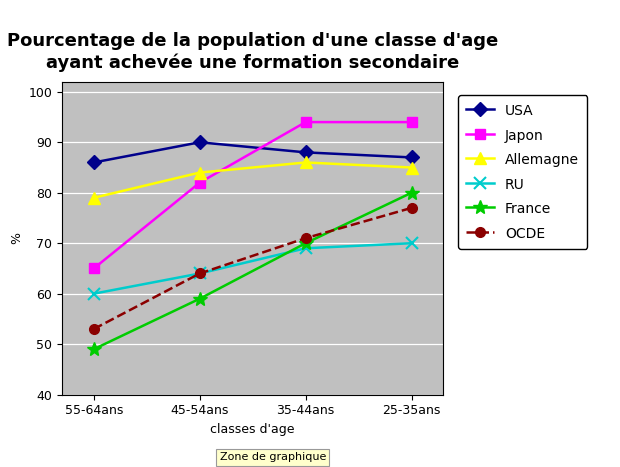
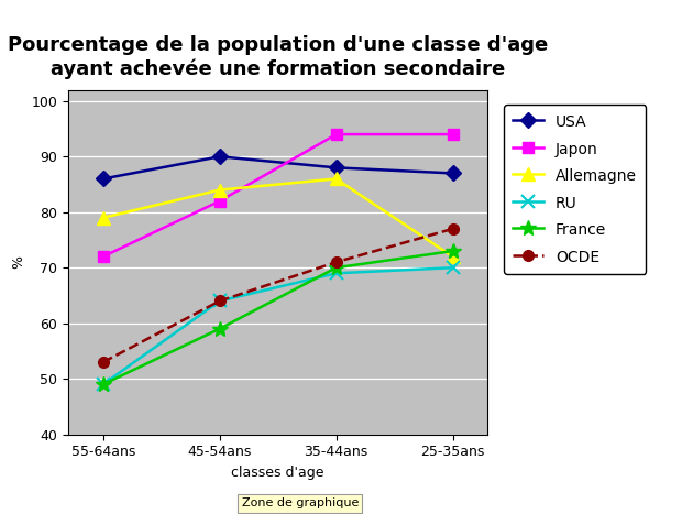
Japon/55-64ans: 65 -> 72
RU/55-64ans: 60 -> 49
Allemagne/25-35ans: 85 -> 72
France/25-35ans: 80 -> 73
